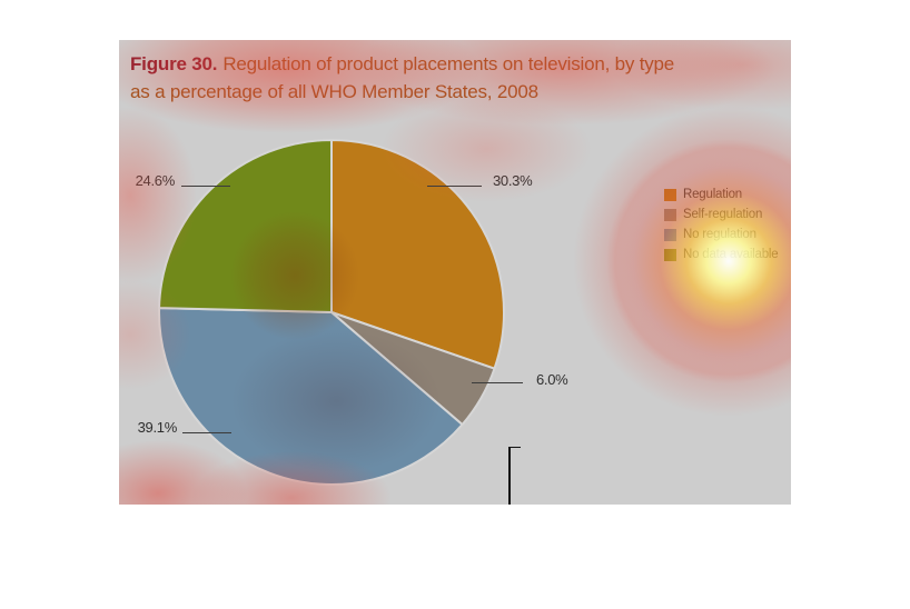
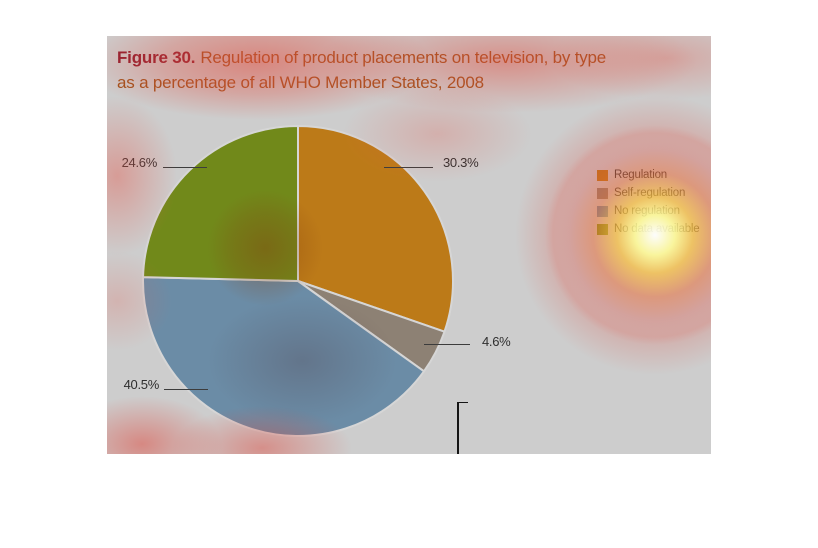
Self-regulation: 6.0% -> 4.6%
No regulation: 39.1% -> 40.5%
